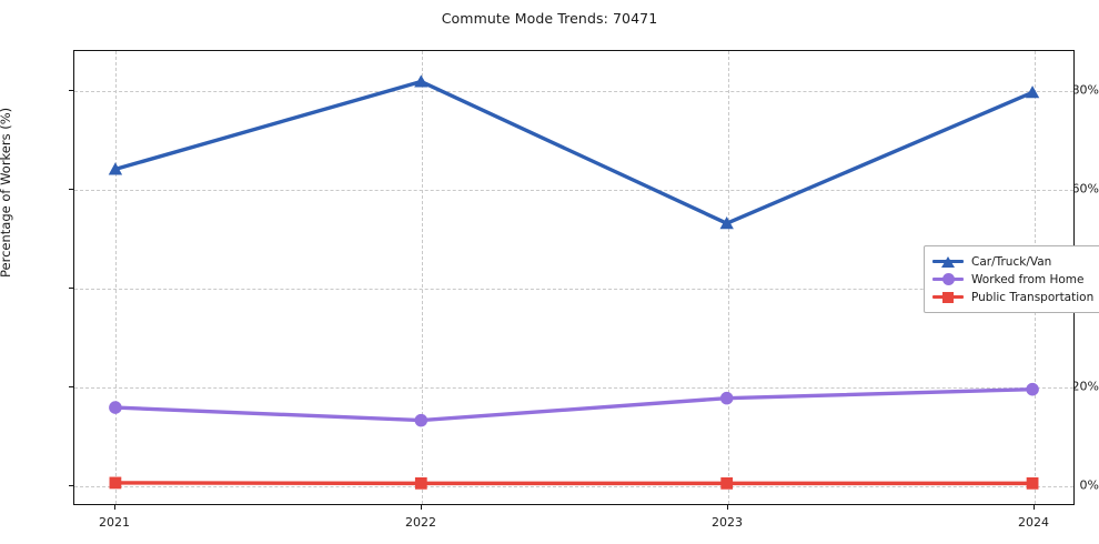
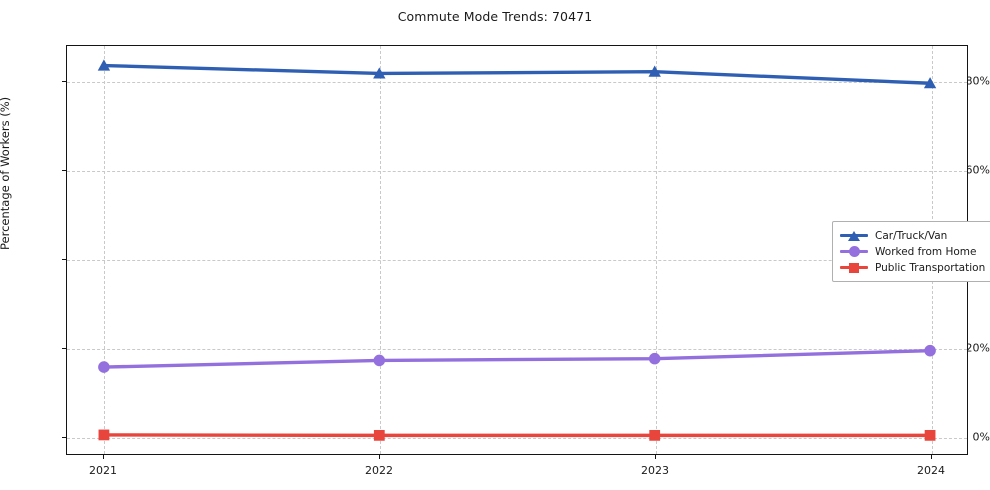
Car/Truck/Van/2021: 64% -> 84%
Worked from Home/2022: 13% -> 17%
Car/Truck/Van/2023: 53% -> 82%
